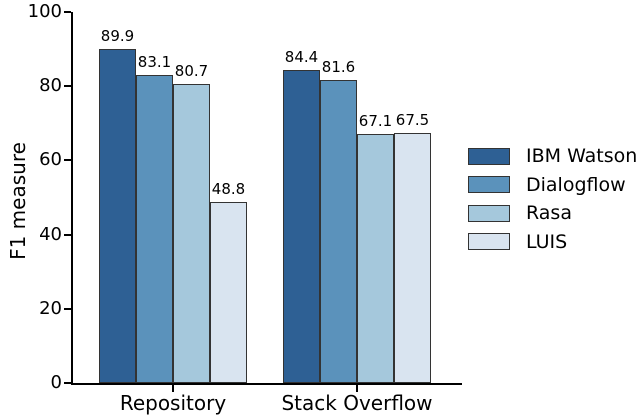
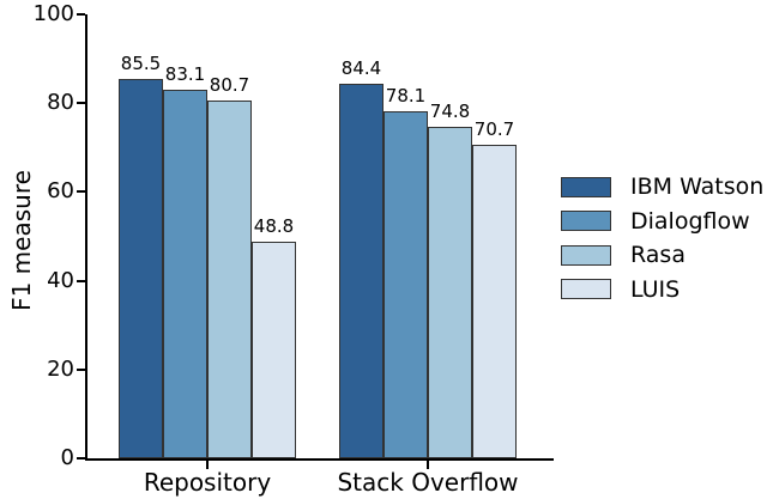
IBM Watson/Repository: 89.9 -> 85.5
Dialogflow/Stack Overflow: 81.6 -> 78.1
Rasa/Stack Overflow: 67.1 -> 74.8
LUIS/Stack Overflow: 67.5 -> 70.7
